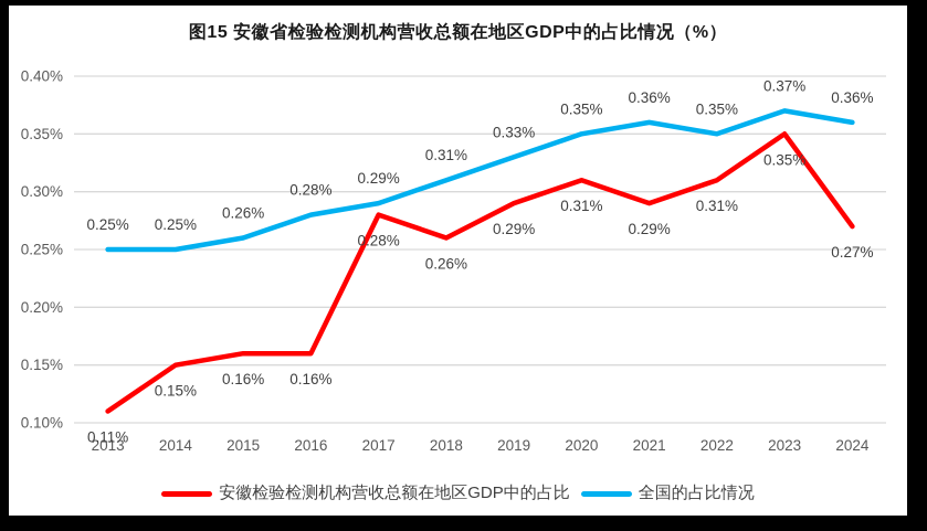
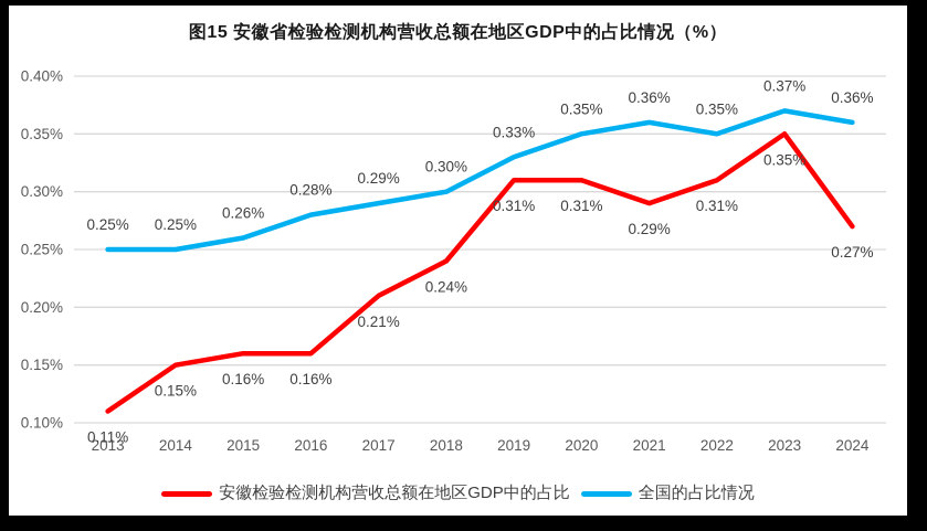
安徽检验检测机构营收总额在地区GDP中的占比/2017: 0.28% -> 0.21%
安徽检验检测机构营收总额在地区GDP中的占比/2018: 0.26% -> 0.24%
全国的占比情况/2018: 0.31% -> 0.30%
安徽检验检测机构营收总额在地区GDP中的占比/2019: 0.29% -> 0.31%
